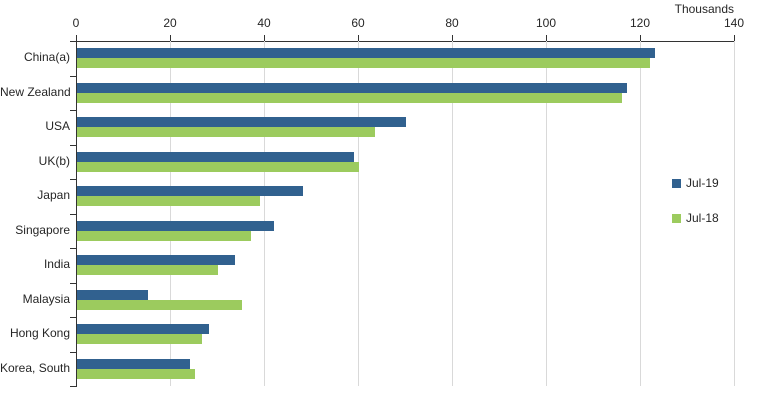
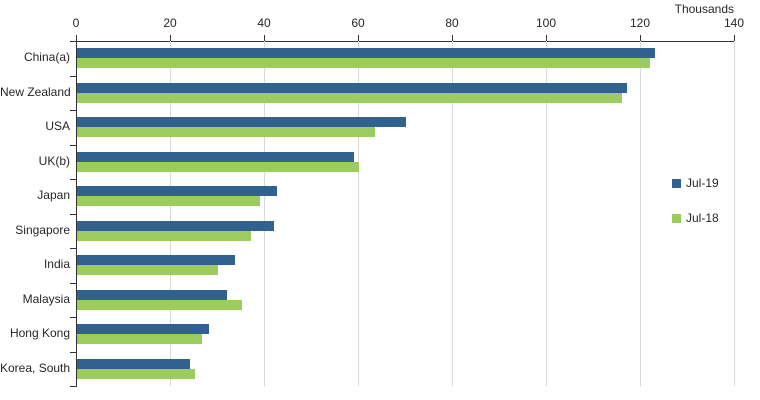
Jul-19/Japan: 48 -> 42
Jul-19/Malaysia: 15 -> 32
